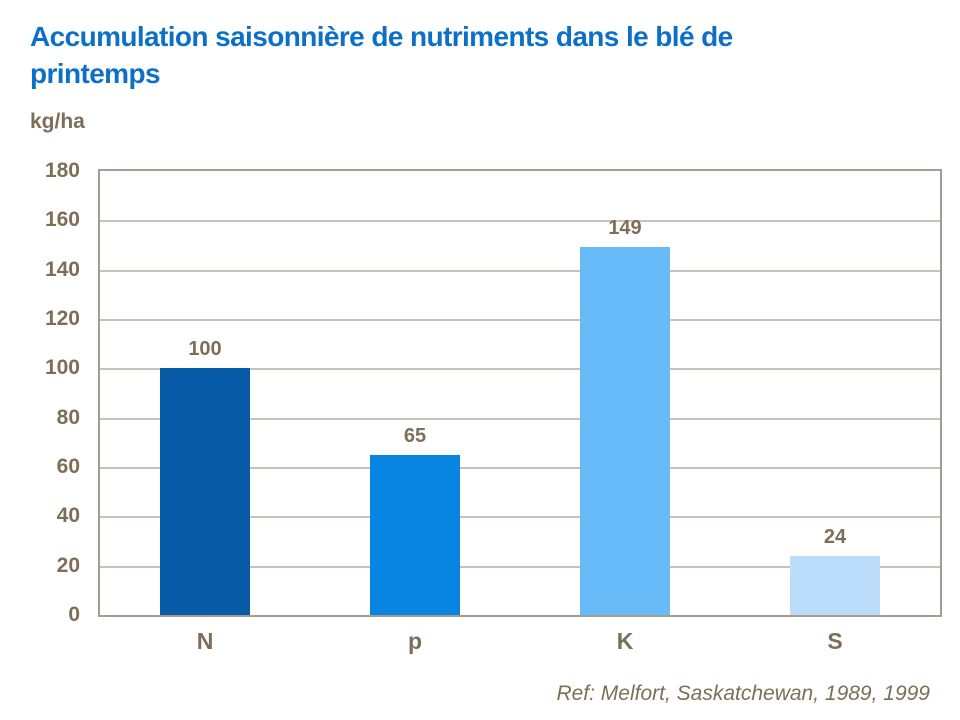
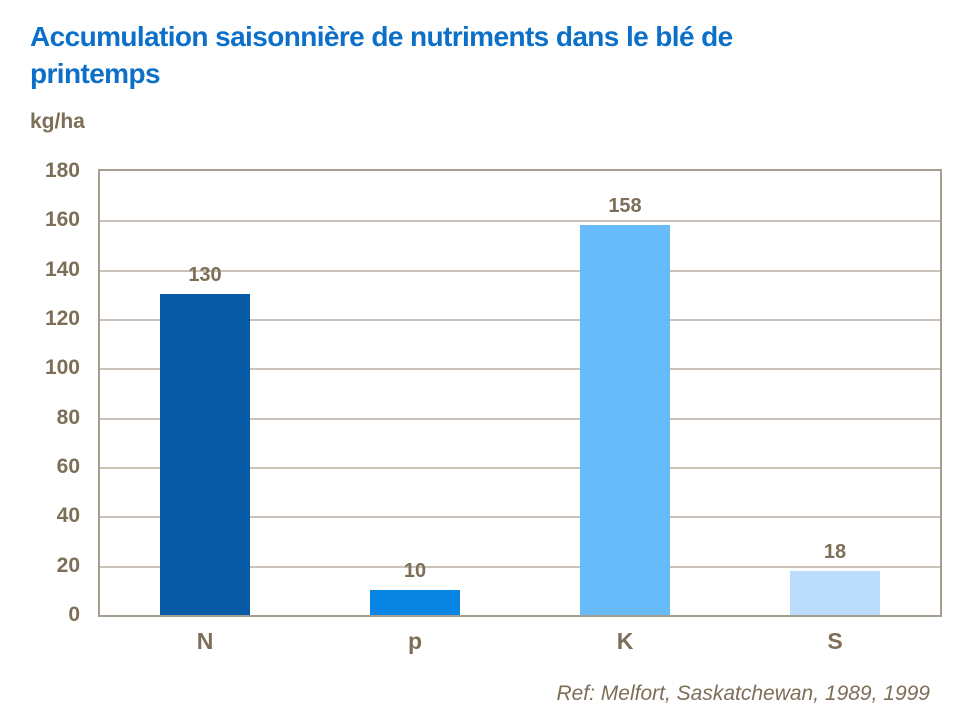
N: 100 -> 130
p: 65 -> 10
K: 149 -> 158
S: 24 -> 18
